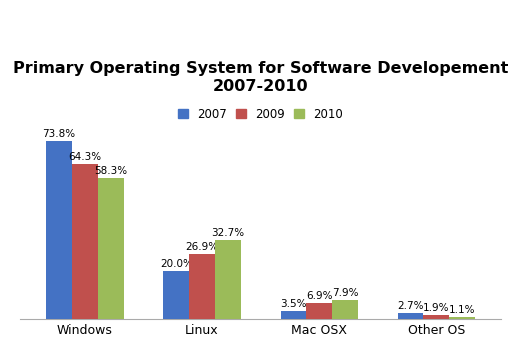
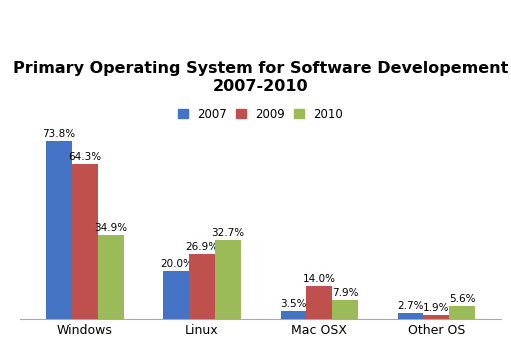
2010/Windows: 58.3% -> 34.9%
2009/Mac OSX: 6.9% -> 14.0%
2010/Other OS: 1.1% -> 5.6%
